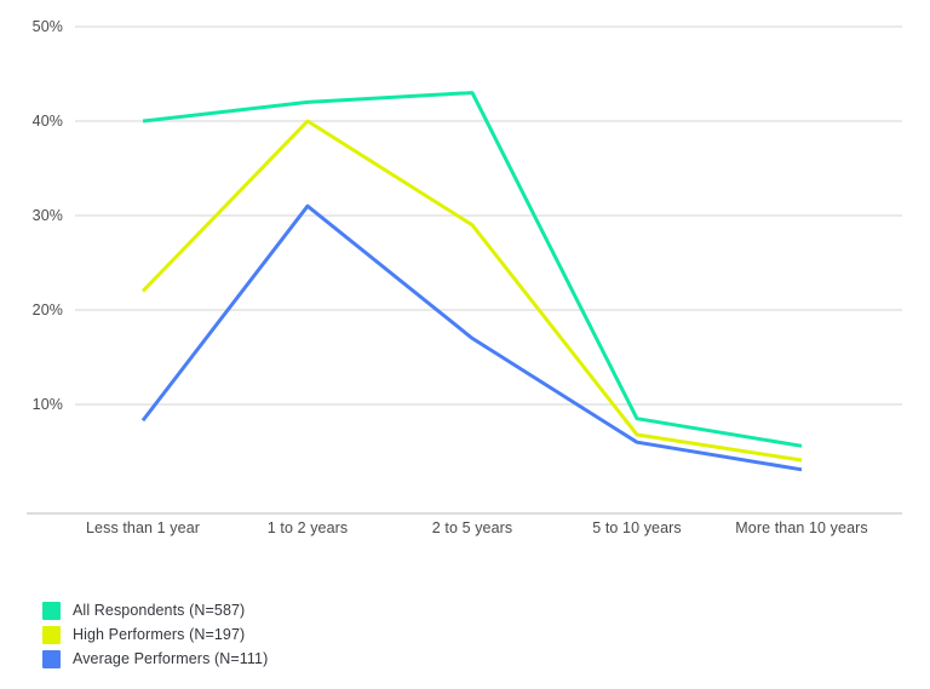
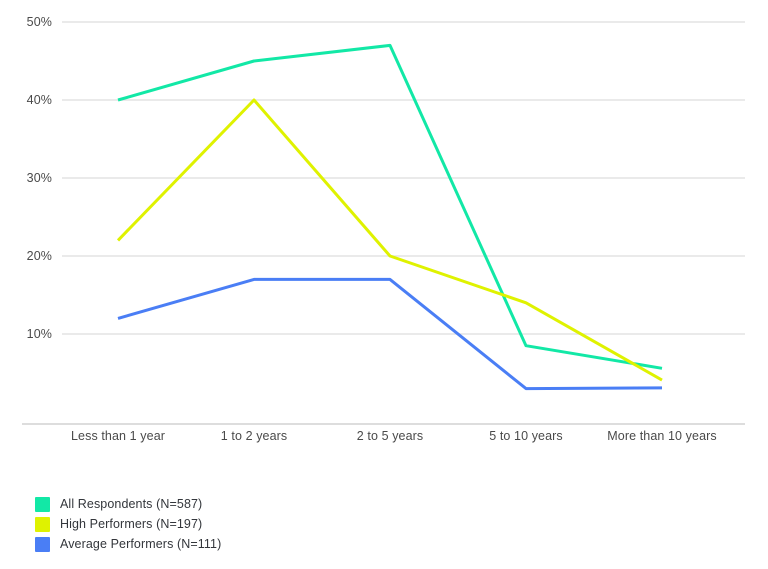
Average Performers (N=111)/Less than 1 year: 8% -> 12%
All Respondents (N=587)/1 to 2 years: 42% -> 45%
Average Performers (N=111)/1 to 2 years: 31% -> 17%
All Respondents (N=587)/2 to 5 years: 43% -> 47%
High Performers (N=197)/2 to 5 years: 29% -> 20%
High Performers (N=197)/5 to 10 years: 7% -> 14%
Average Performers (N=111)/5 to 10 years: 6% -> 3%
